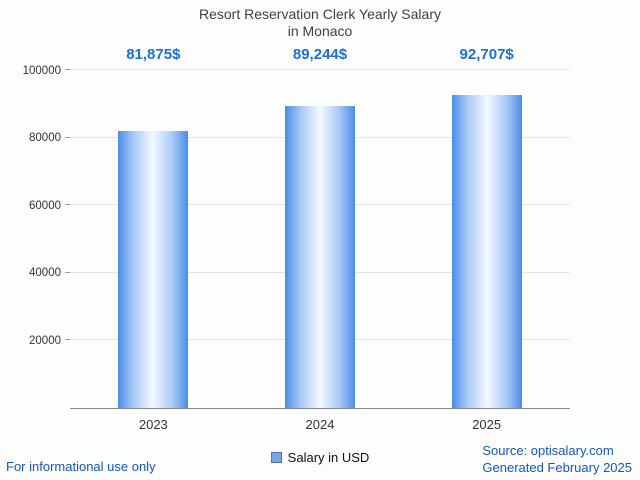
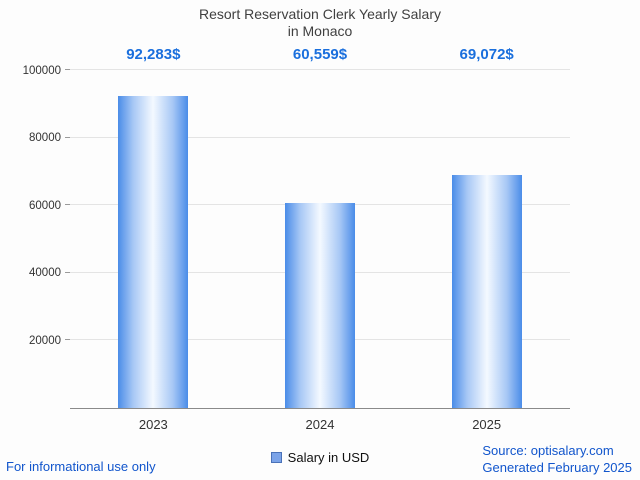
2023: 81,875 -> 92,283
2024: 89,244 -> 60,559
2025: 92,707 -> 69,072
